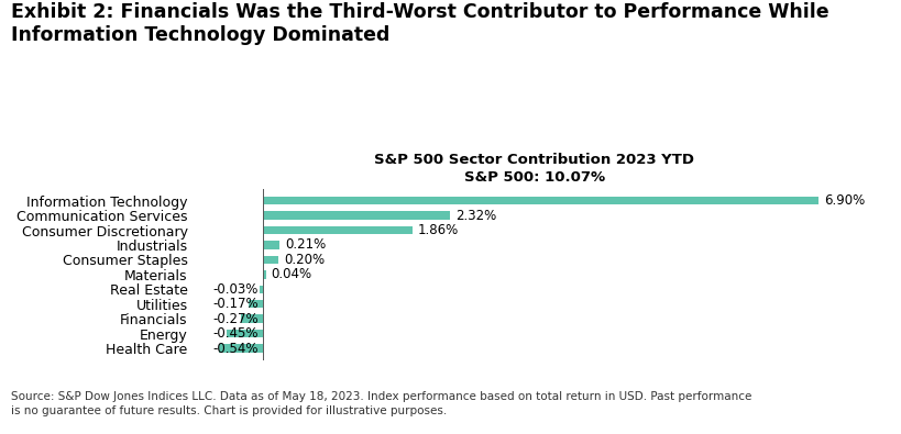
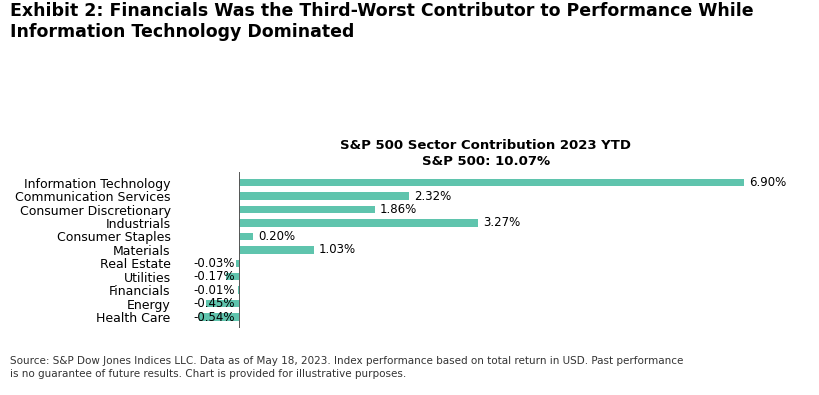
Industrials: 0.21% -> 3.27%
Materials: 0.04% -> 1.03%
Financials: -0.27% -> -0.01%
